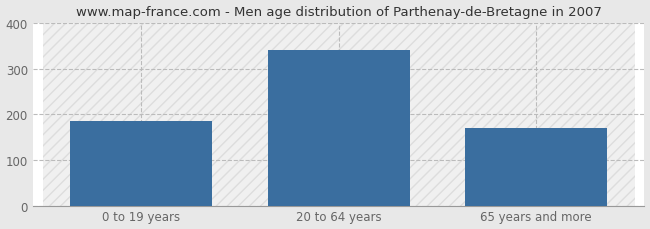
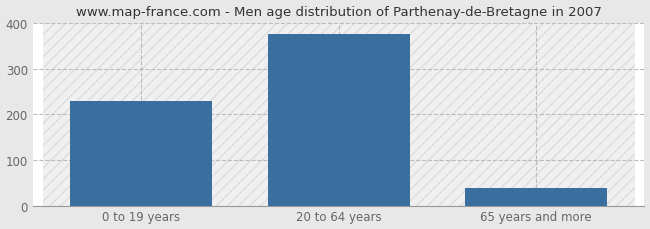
0 to 19 years: 185 -> 228
20 to 64 years: 340 -> 375
65 years and more: 170 -> 38
